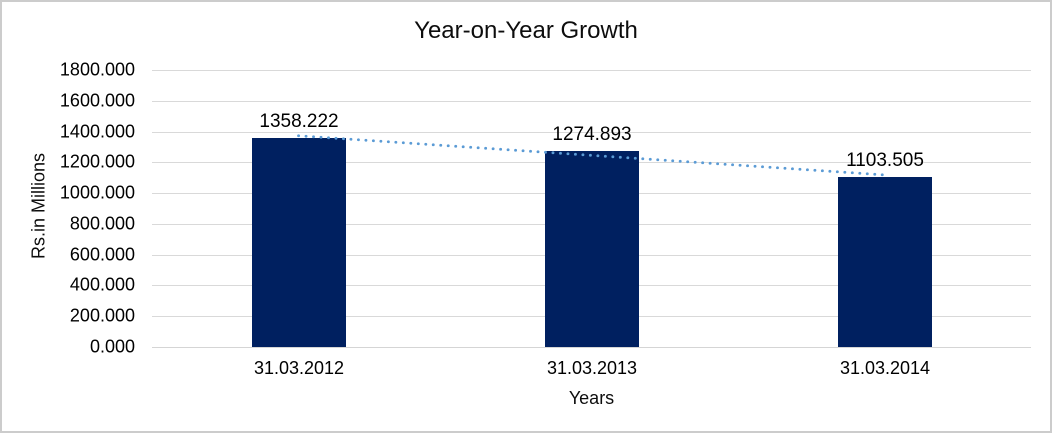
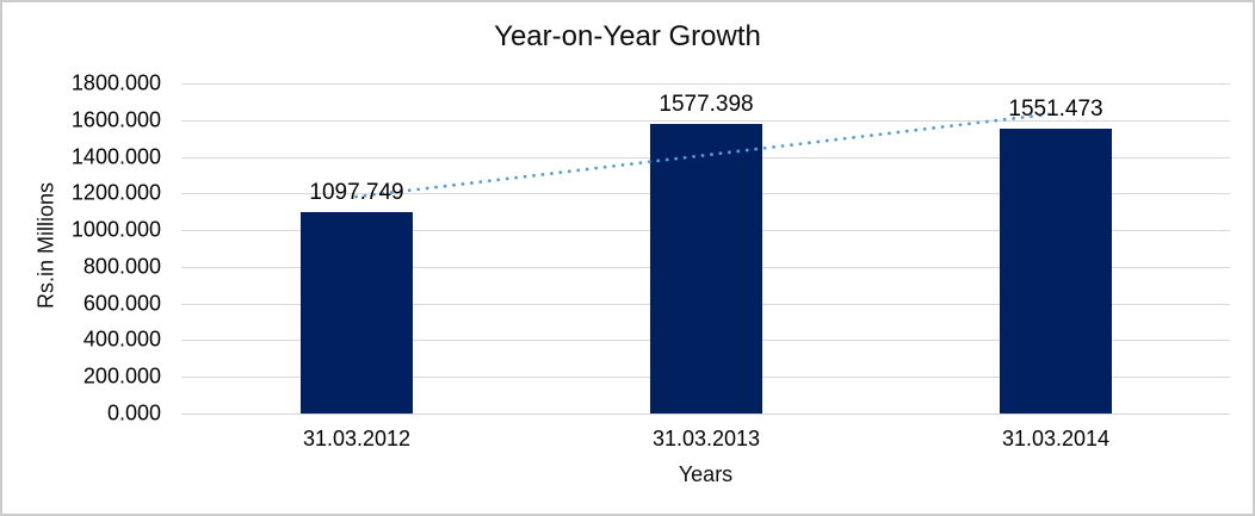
31.03.2012: 1358.222 -> 1097.749
31.03.2013: 1274.893 -> 1577.398
31.03.2014: 1103.505 -> 1551.473
